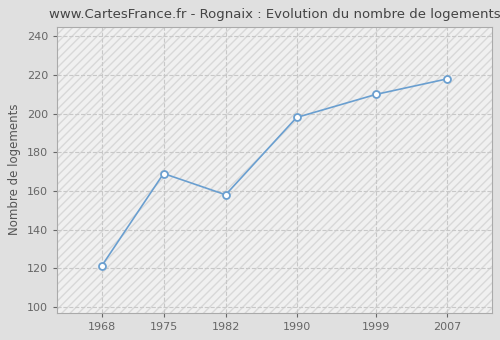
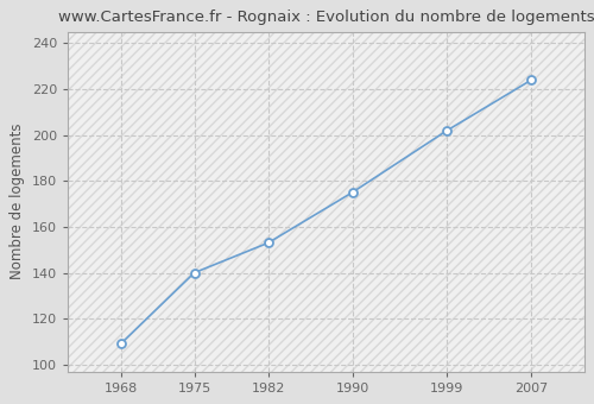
1968: 121 -> 109
1975: 169 -> 140
1982: 158 -> 153
1990: 198 -> 175
1999: 210 -> 202
2007: 218 -> 224
